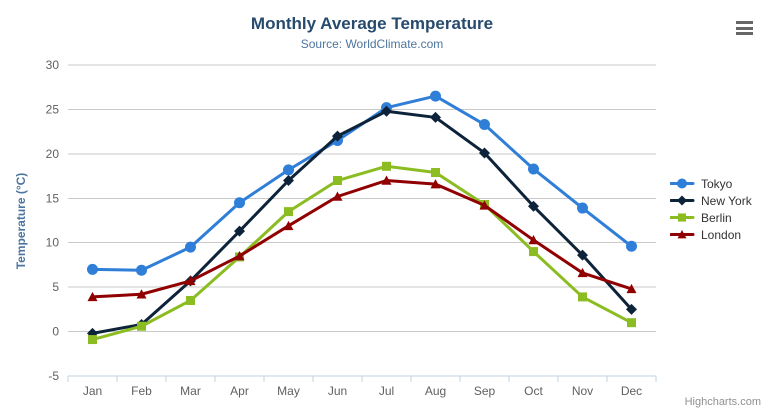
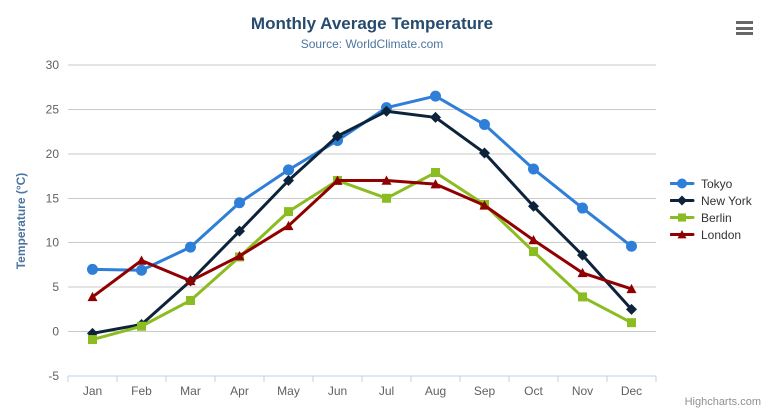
London/Feb: 4 -> 8
London/Jun: 15 -> 17
Berlin/Jul: 19 -> 15
